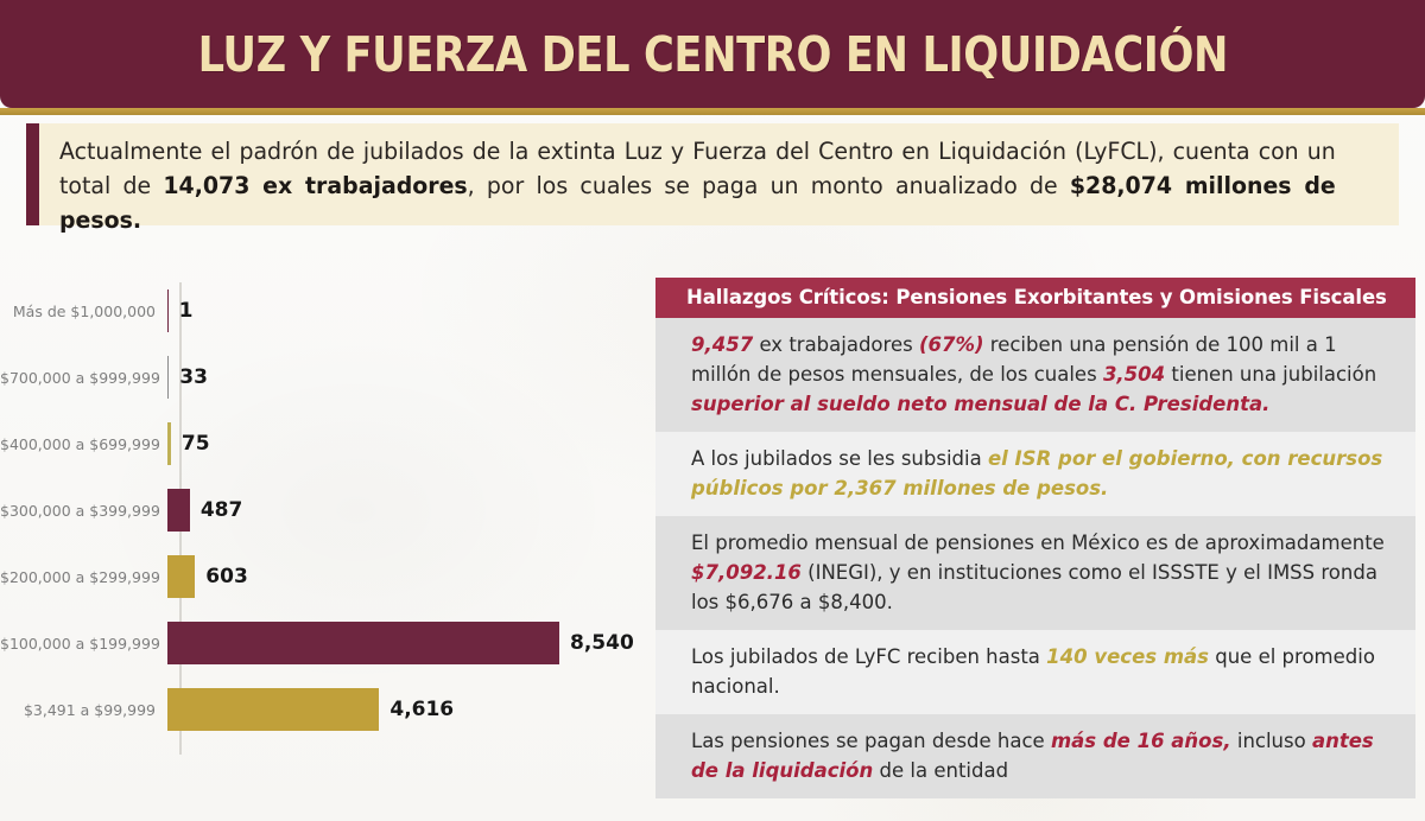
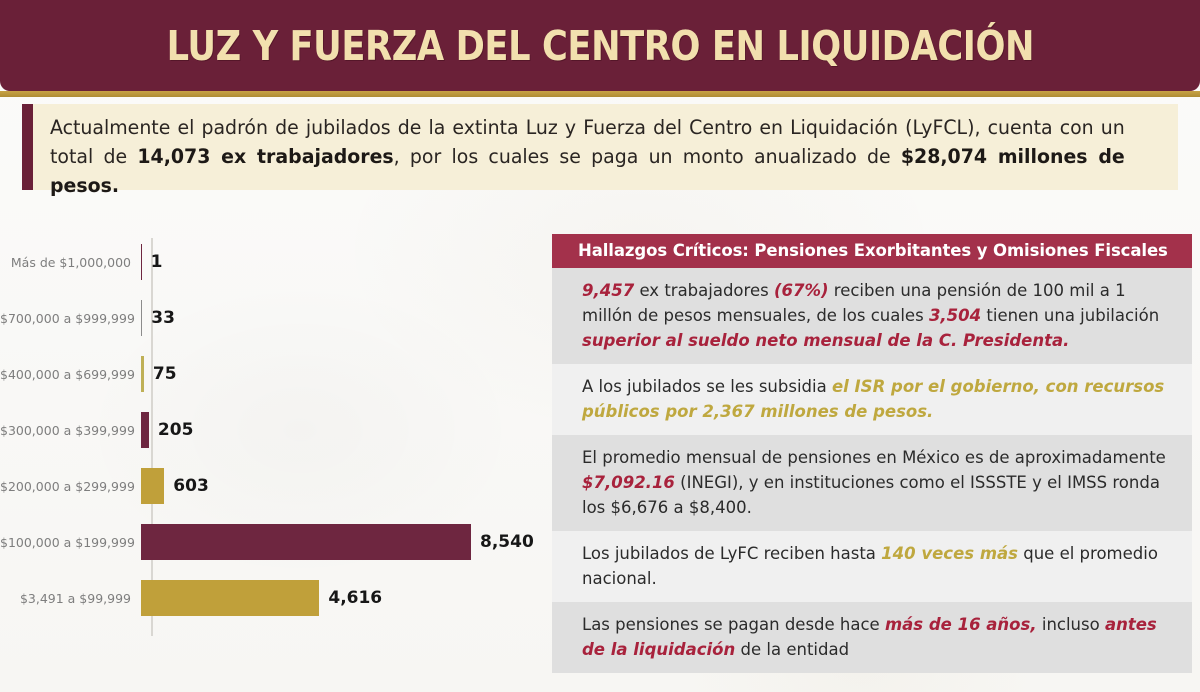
$300,000 a $399,999: 487 -> 205
